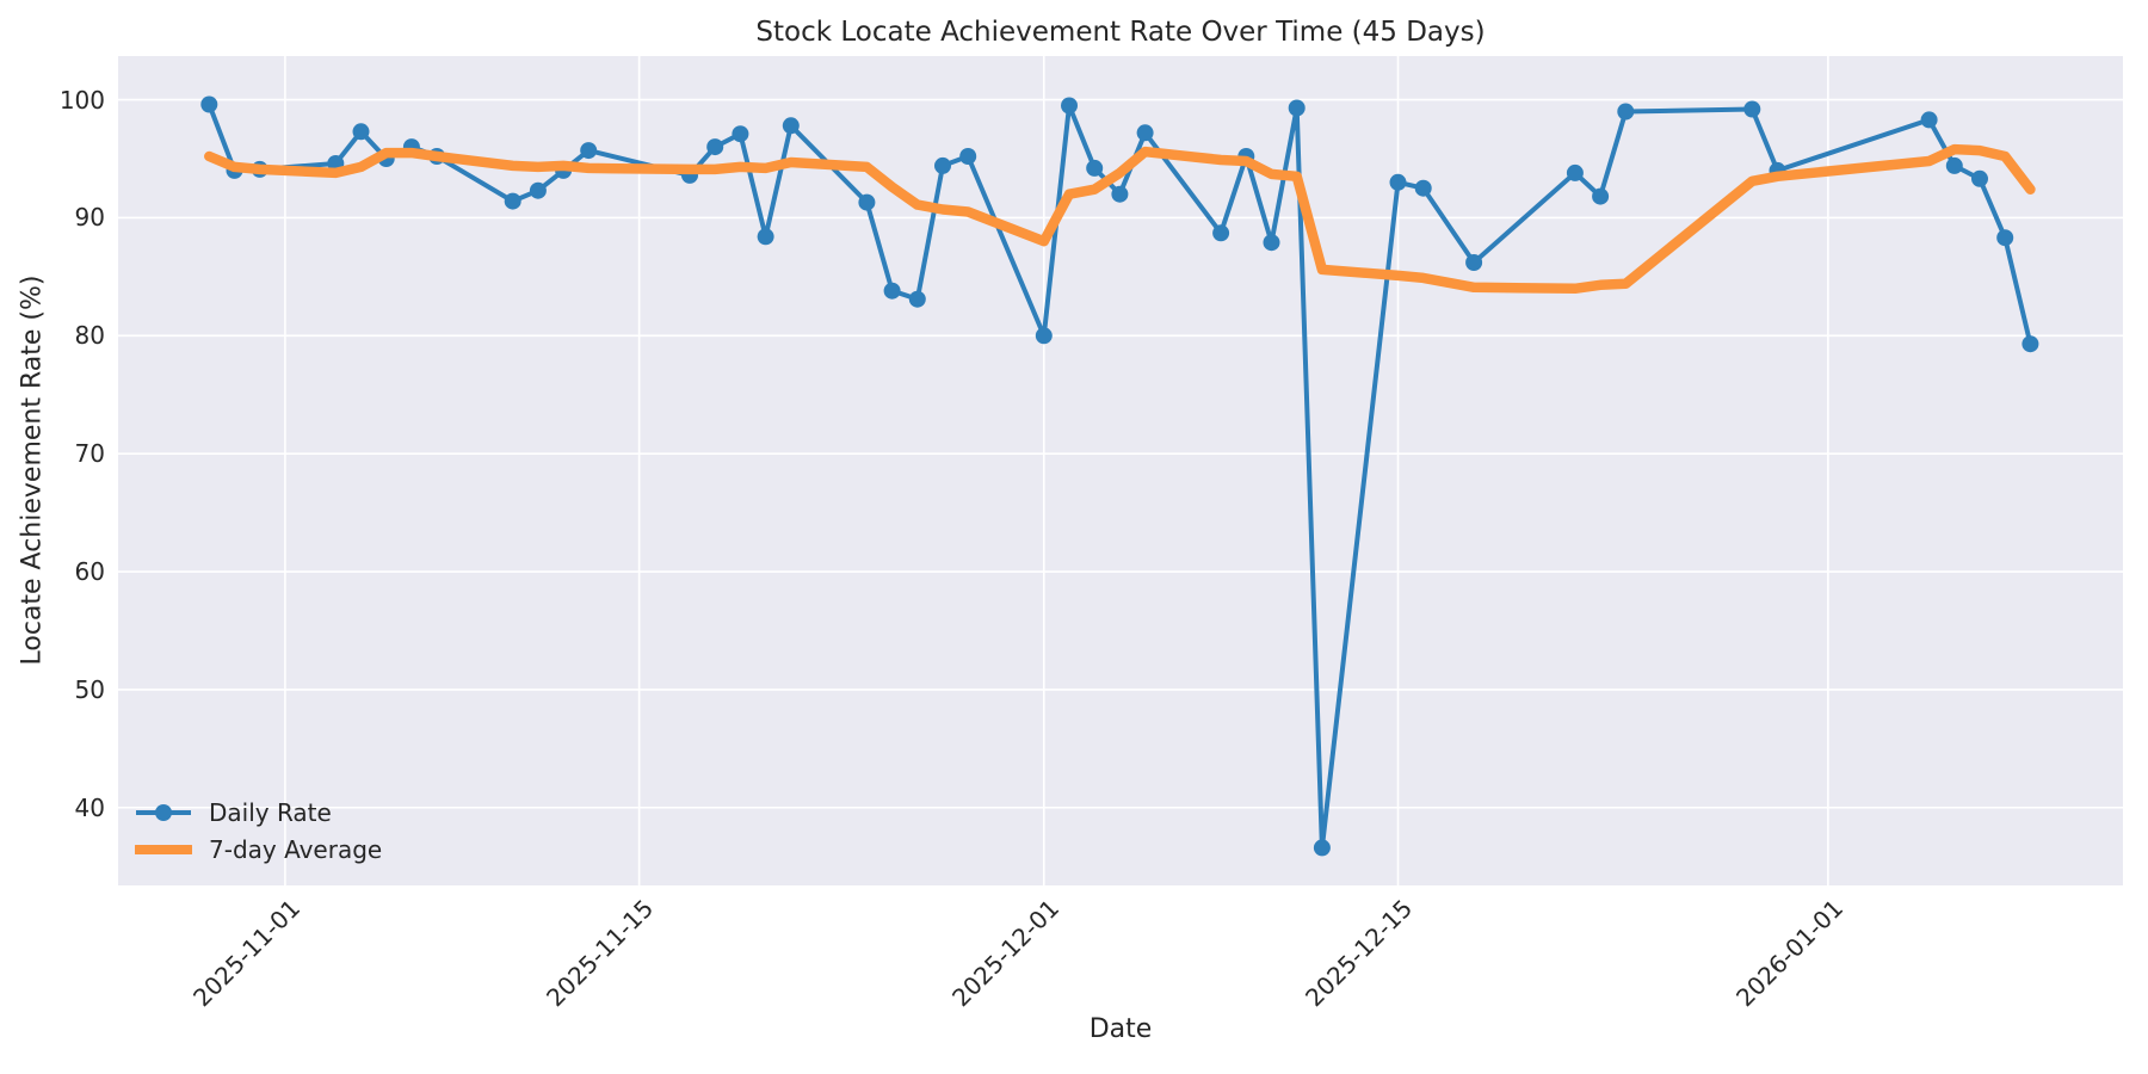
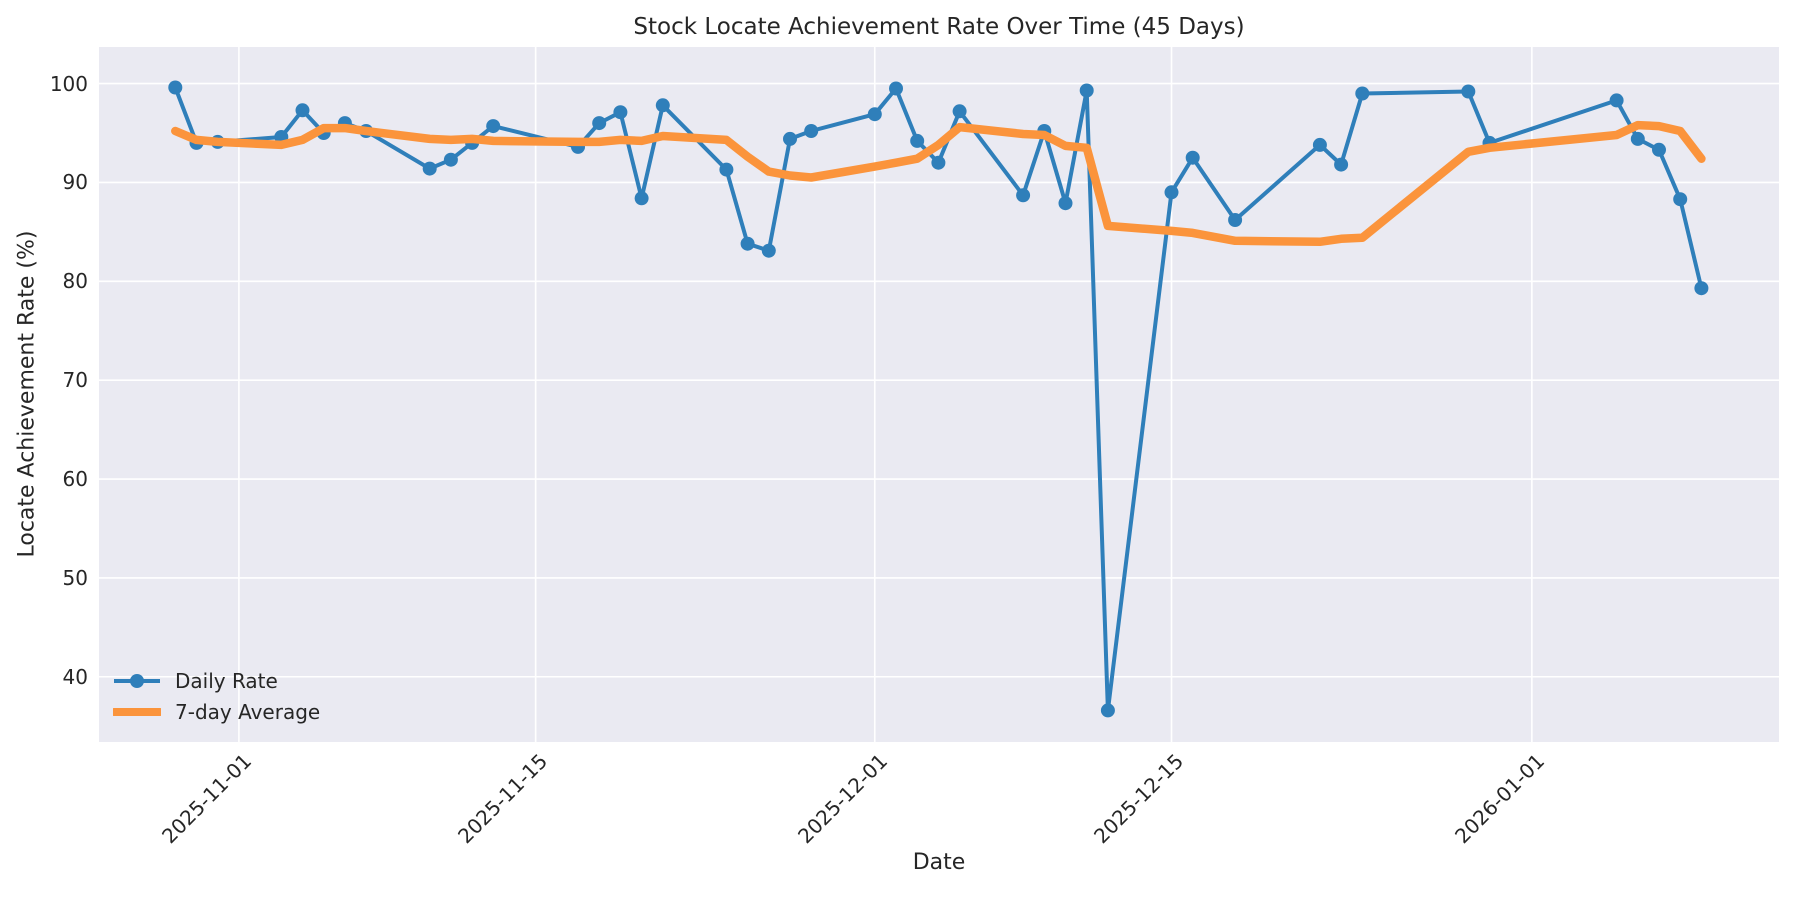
Daily Rate/2025-12-01: 80 -> 97
7-day Average/2025-12-01: 88 -> 92
Daily Rate/2025-12-15: 93 -> 89
